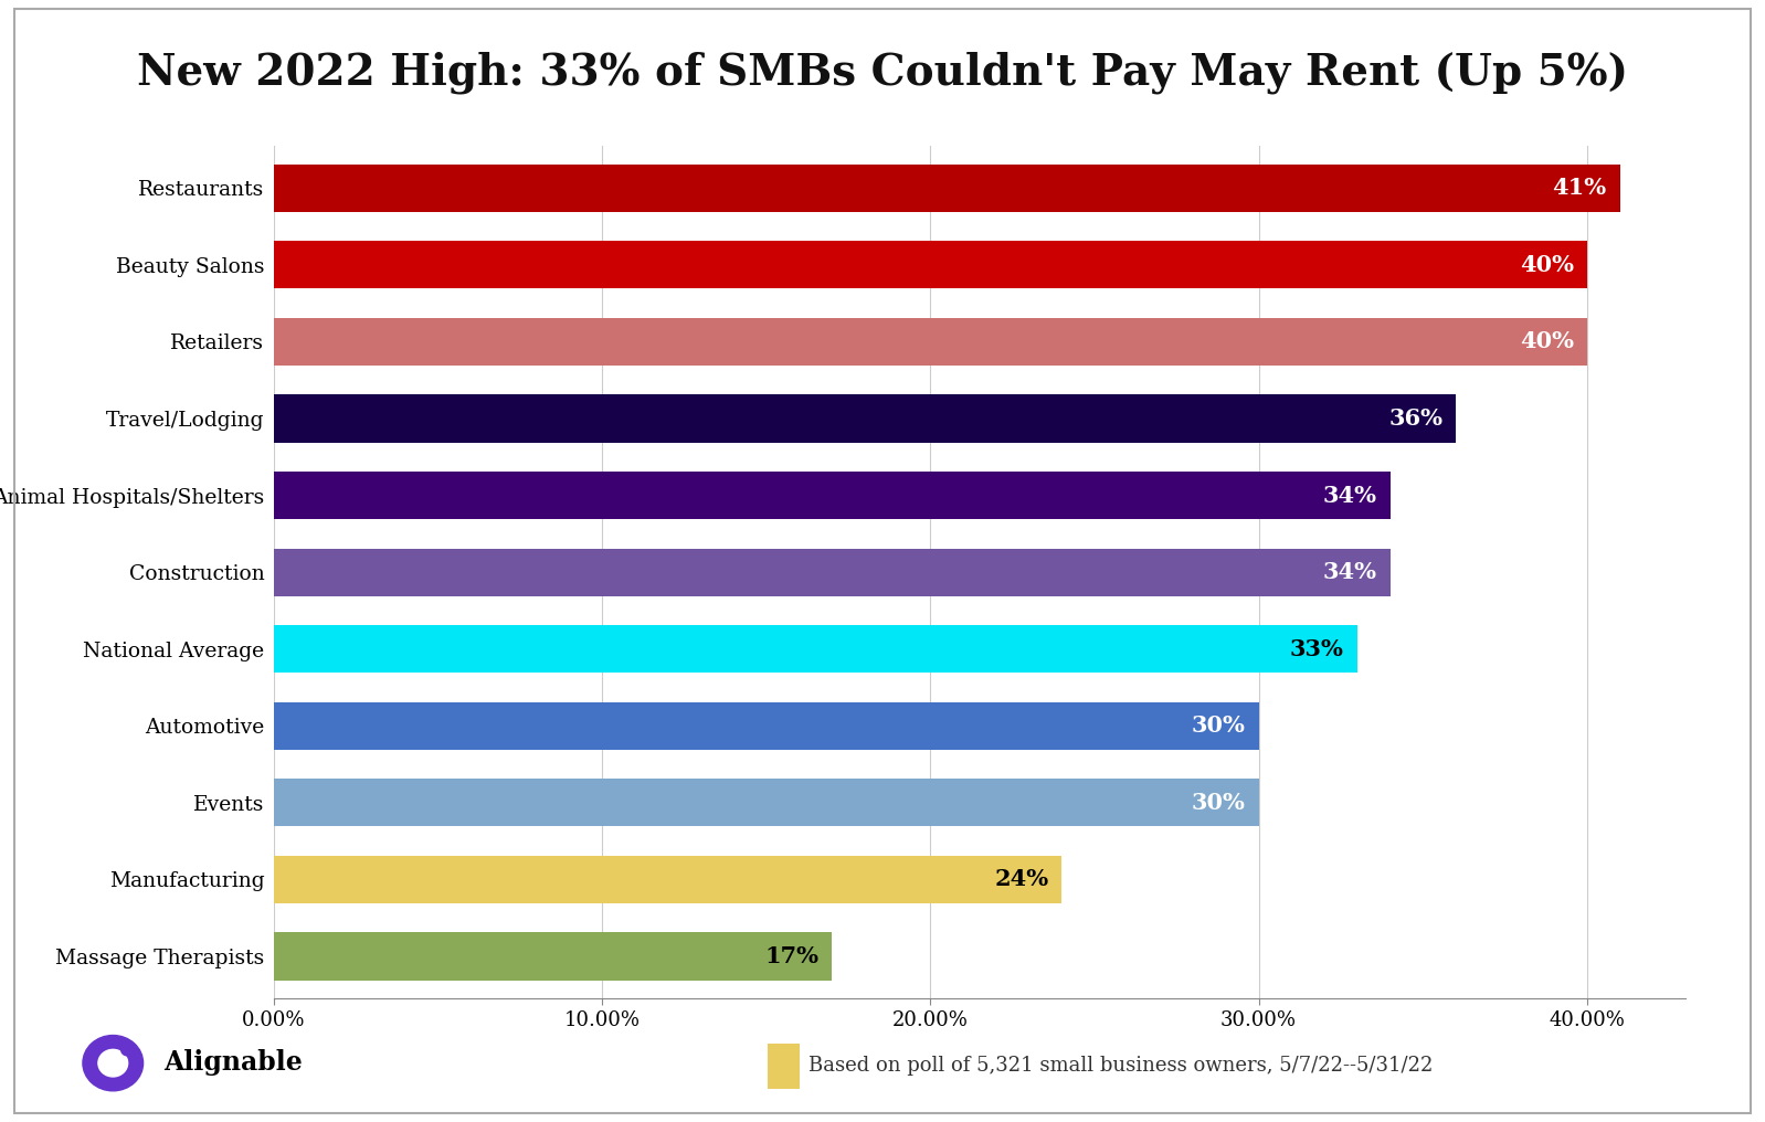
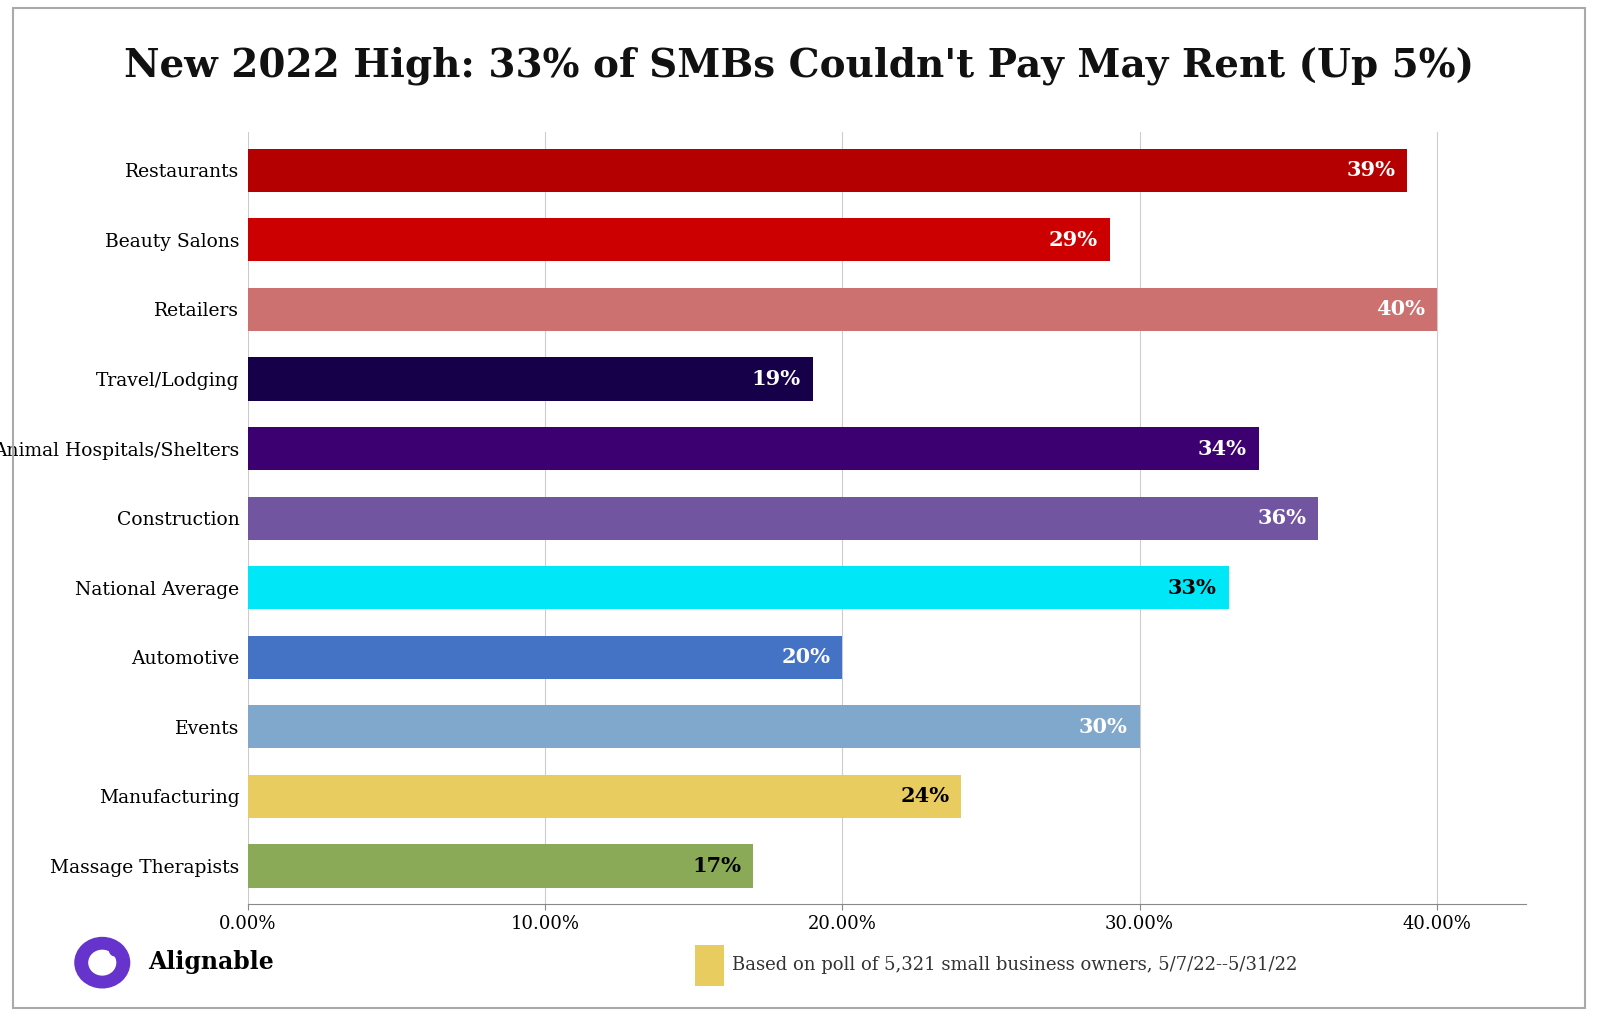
Restaurants: 41% -> 39%
Beauty Salons: 40% -> 29%
Travel/Lodging: 36% -> 19%
Construction: 34% -> 36%
Automotive: 30% -> 20%
